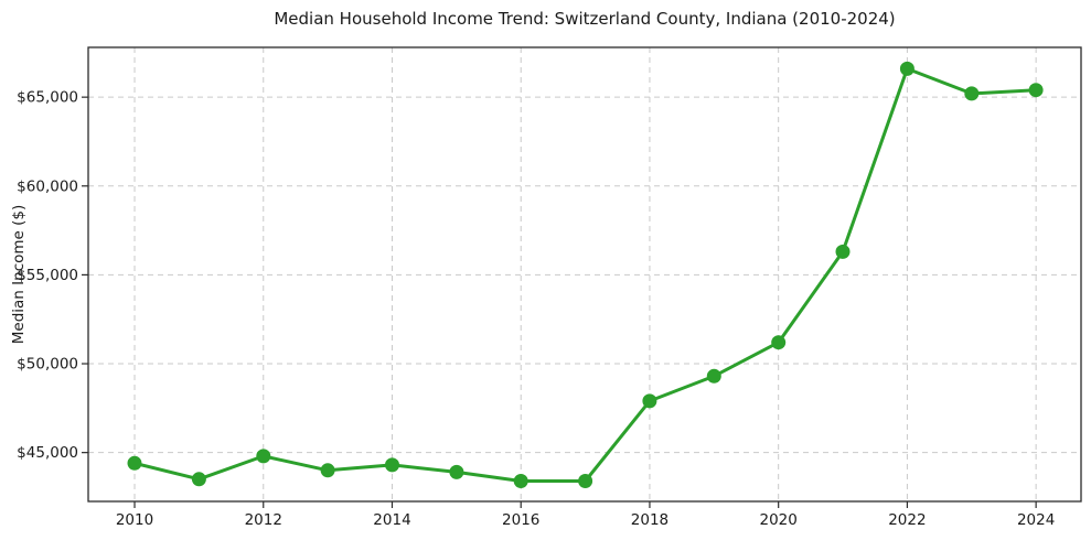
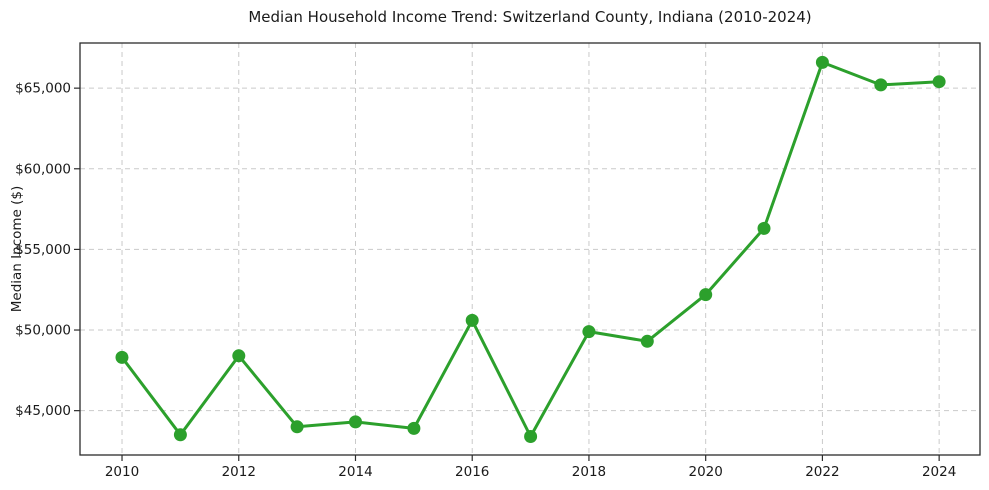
2010: $44400 -> $48300
2012: $44800 -> $48400
2016: $43400 -> $50600
2018: $47900 -> $49900
2020: $51200 -> $52200
